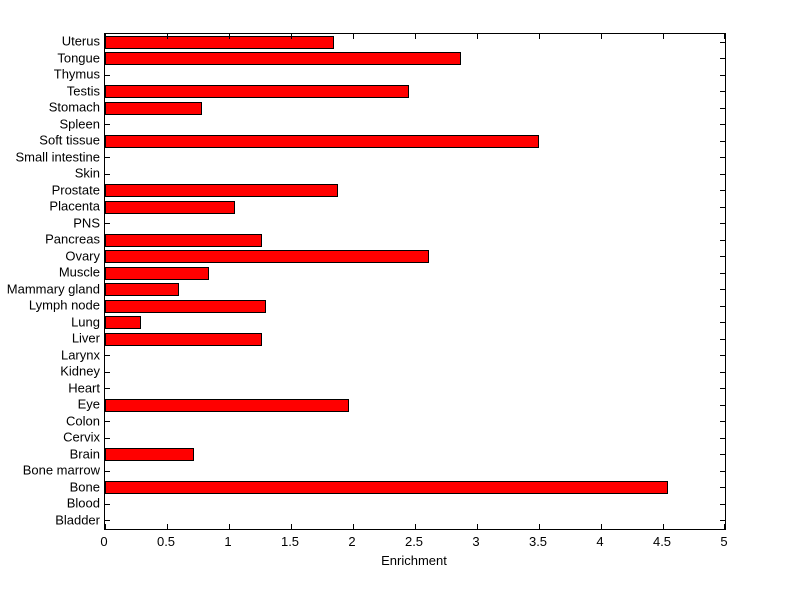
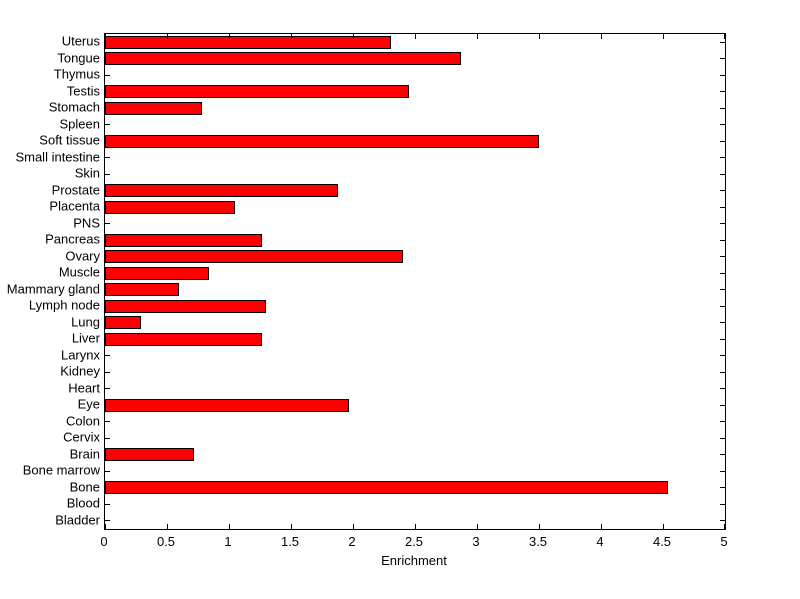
Uterus: 1.85 -> 2.31
Ovary: 2.61 -> 2.40
